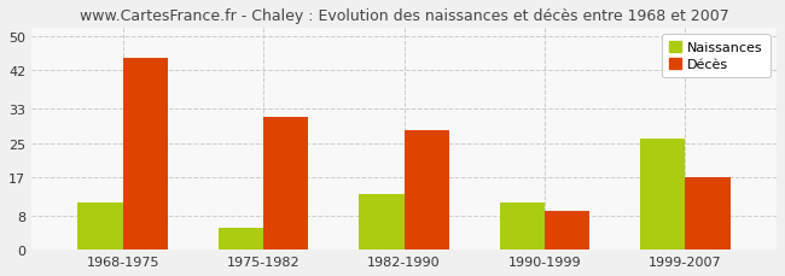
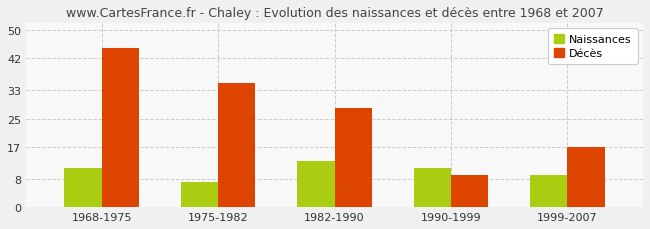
Naissances/1975-1982: 5 -> 7
Décès/1975-1982: 31 -> 35
Naissances/1999-2007: 26 -> 9
